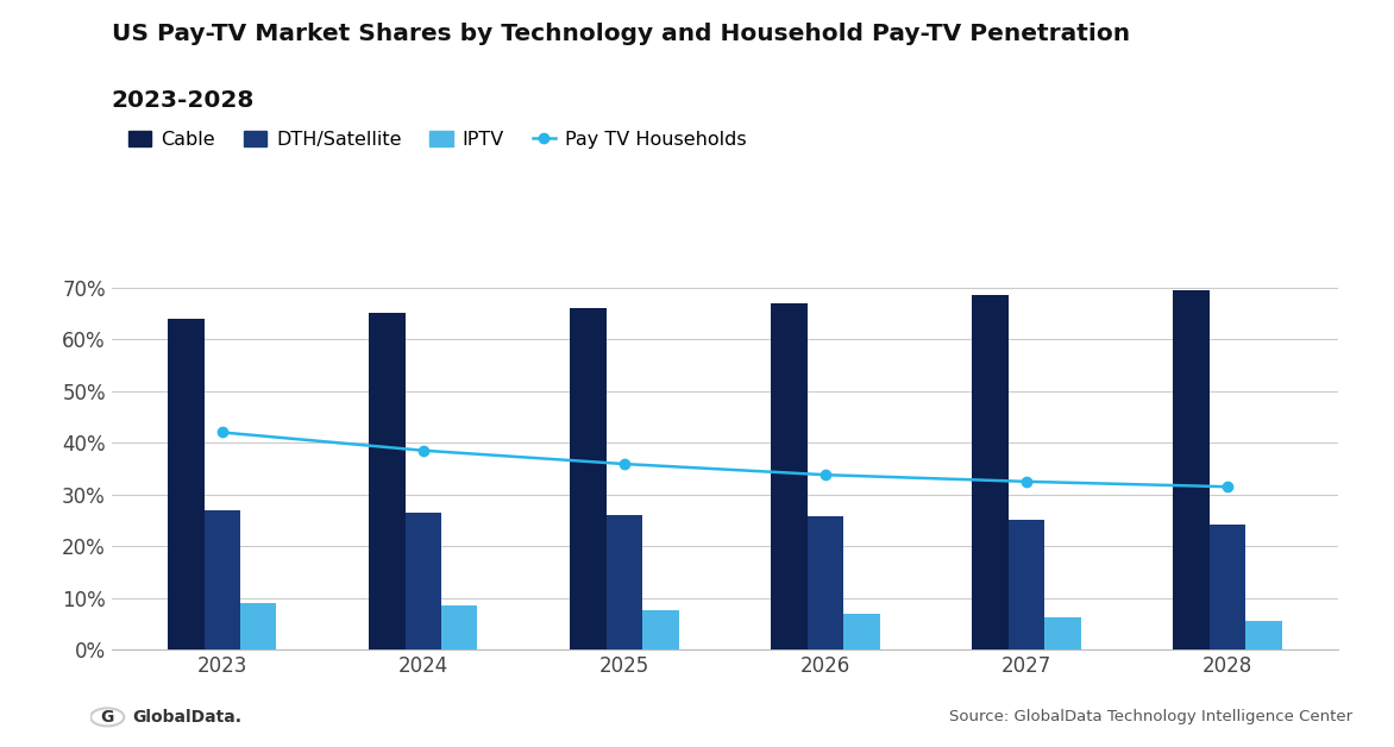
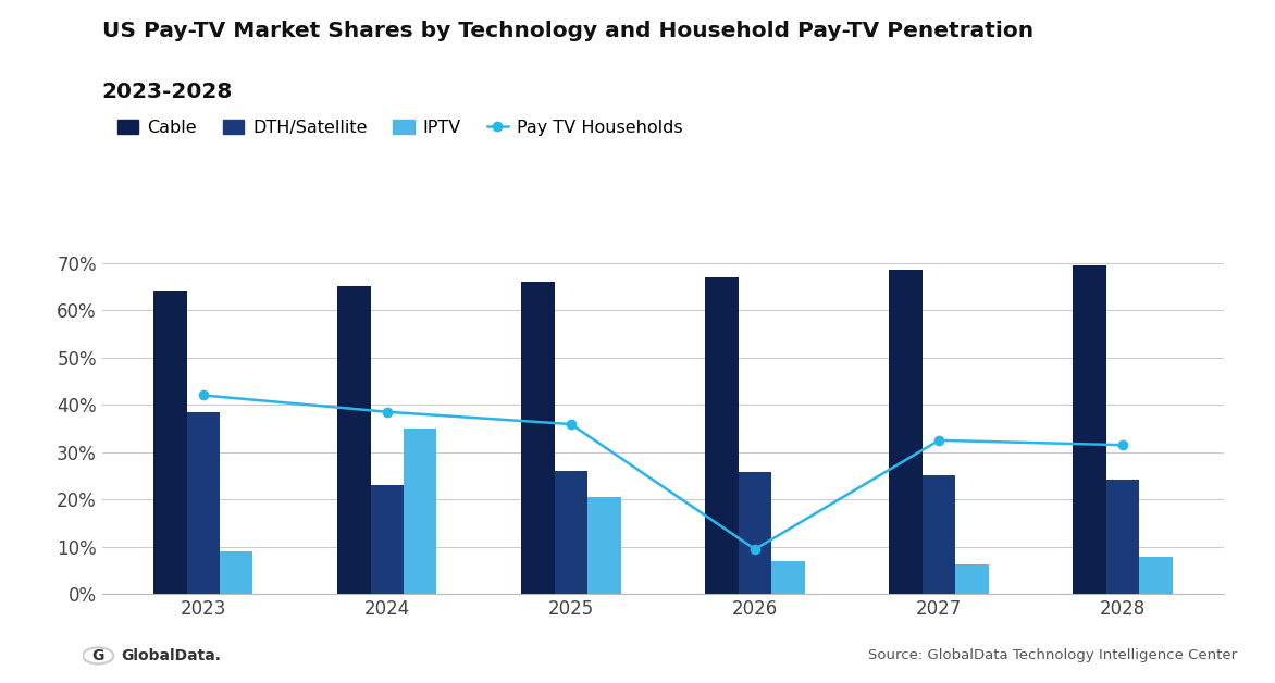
DTH/Satellite/2023: 27.0% -> 38.5%
DTH/Satellite/2024: 26.4% -> 23.0%
IPTV/2024: 8.5% -> 35.0%
IPTV/2025: 7.7% -> 20.5%
Pay TV Households/2026: 33.8% -> 9.5%
IPTV/2028: 5.7% -> 8.0%
